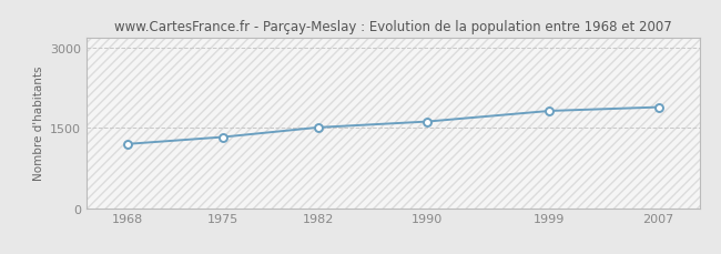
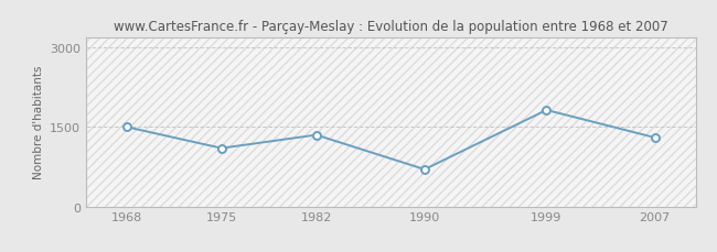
1968: 1200 -> 1500
1975: 1330 -> 1100
1982: 1510 -> 1350
1990: 1620 -> 700
2007: 1890 -> 1300
